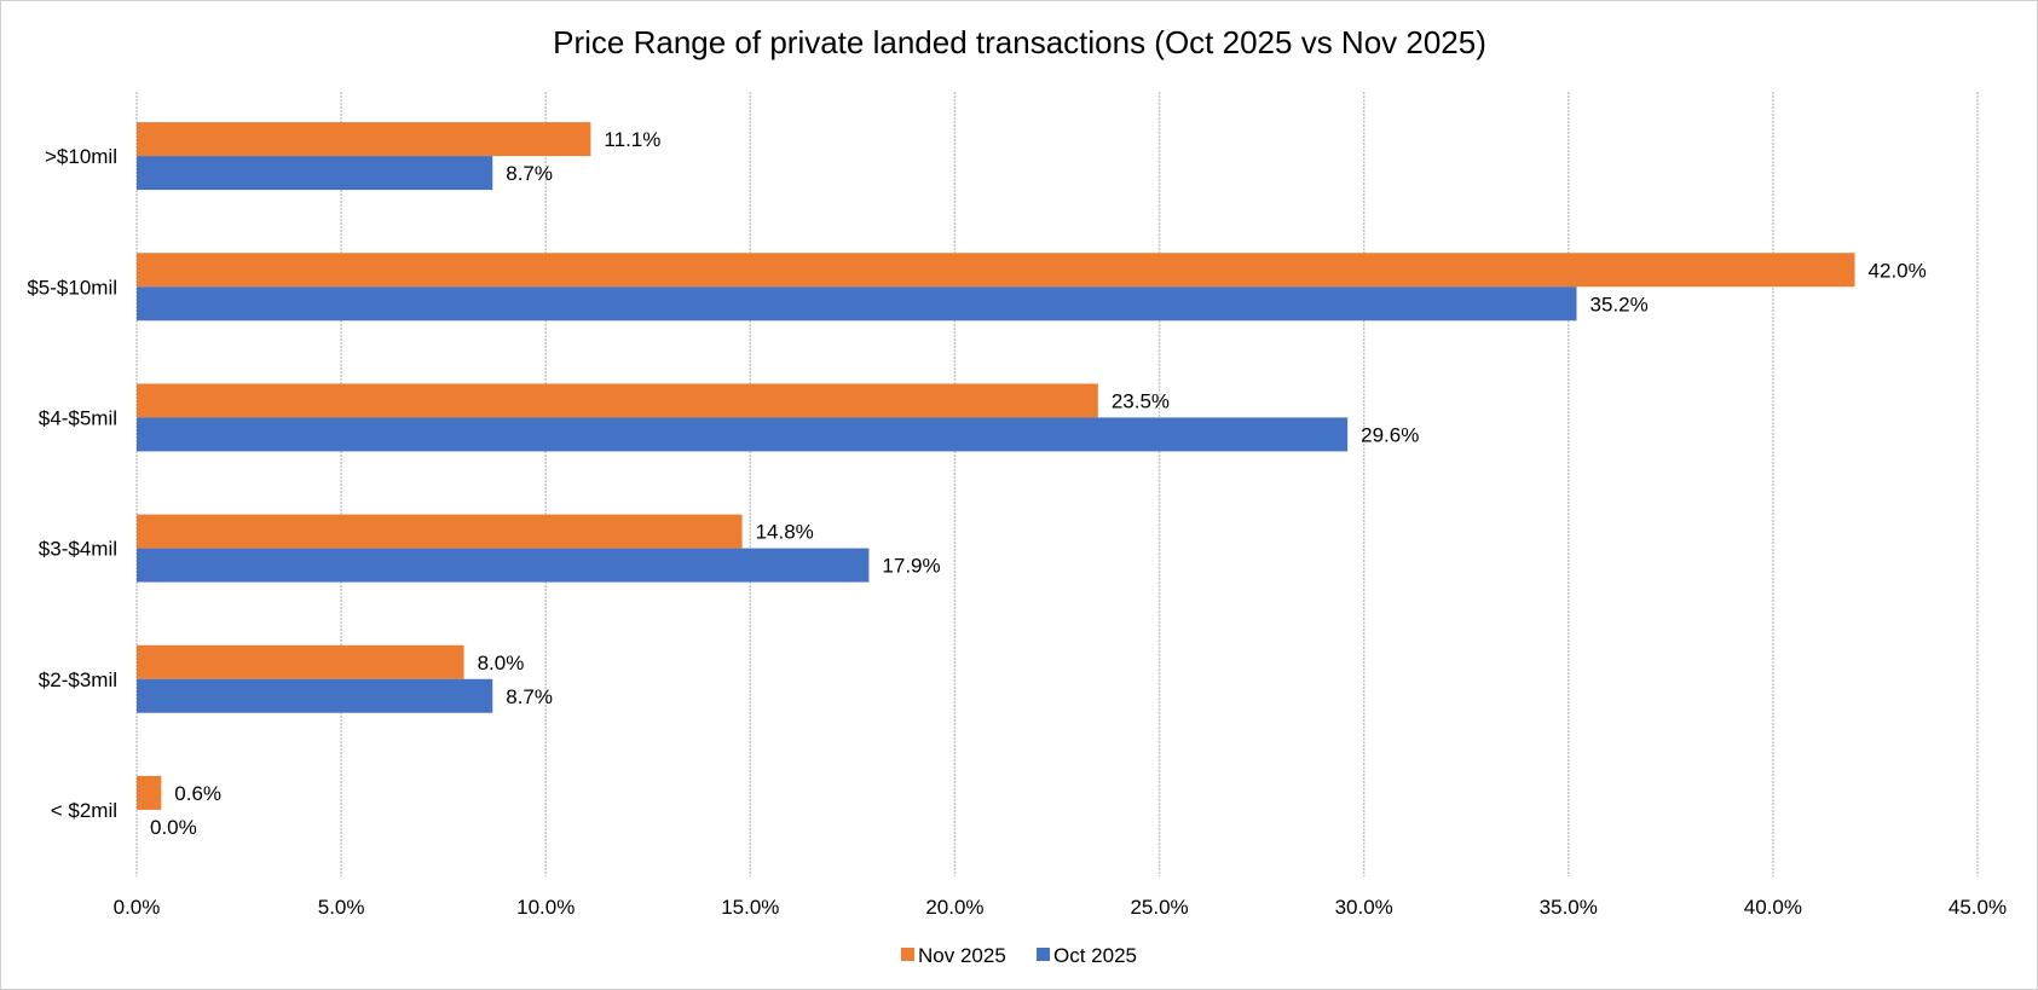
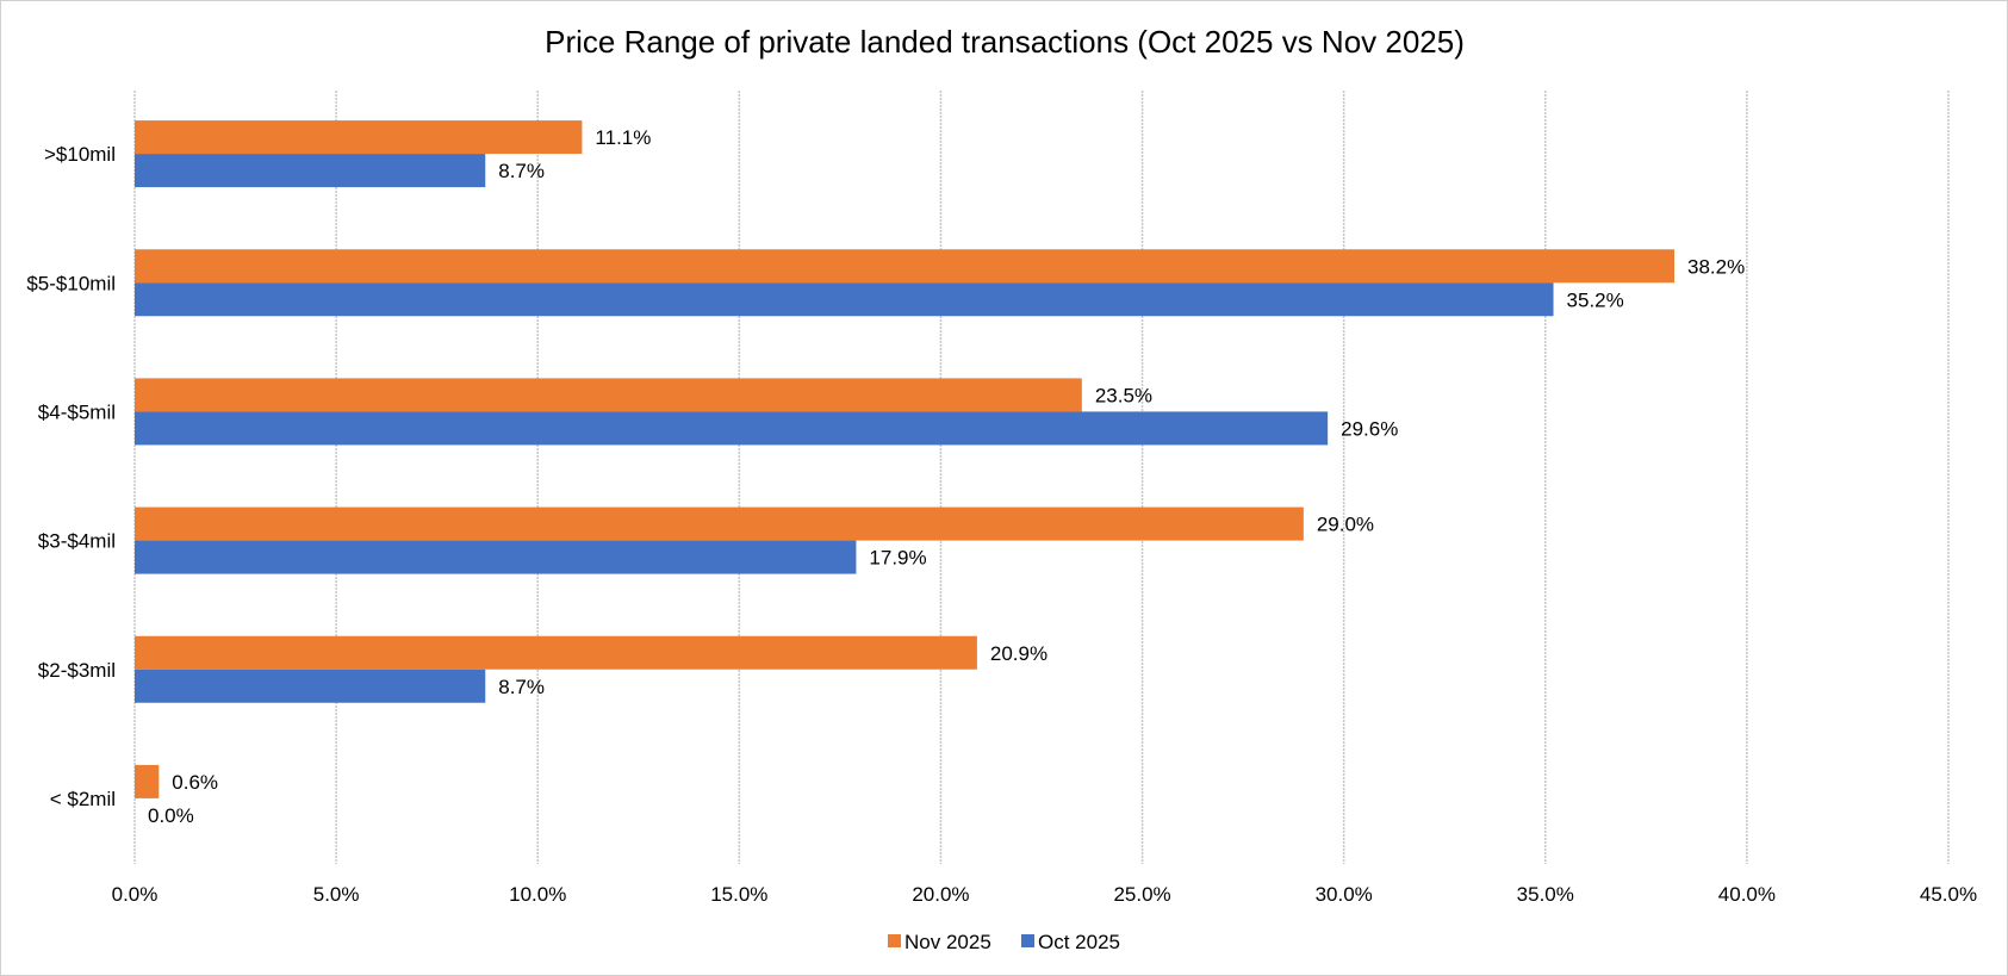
Nov 2025/$5-$10mil: 42.0% -> 38.2%
Nov 2025/$3-$4mil: 14.8% -> 29.0%
Nov 2025/$2-$3mil: 8.0% -> 20.9%
